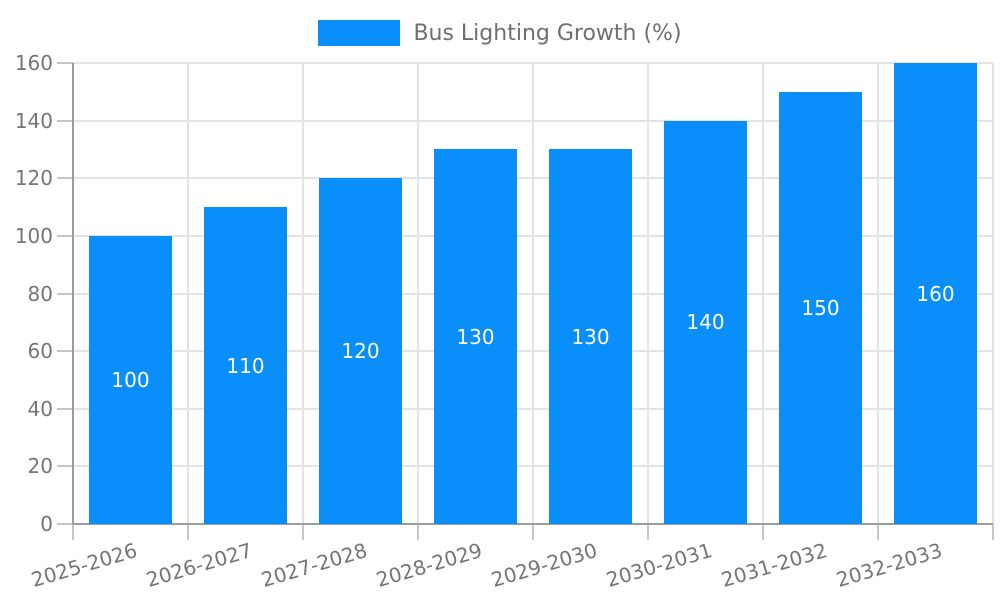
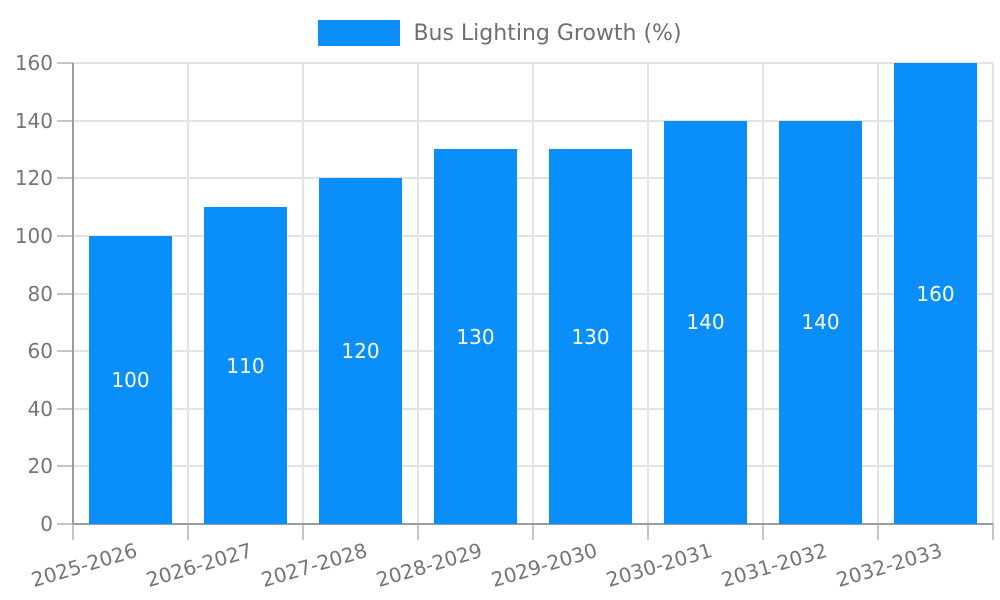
2031-2032: 150 -> 140
